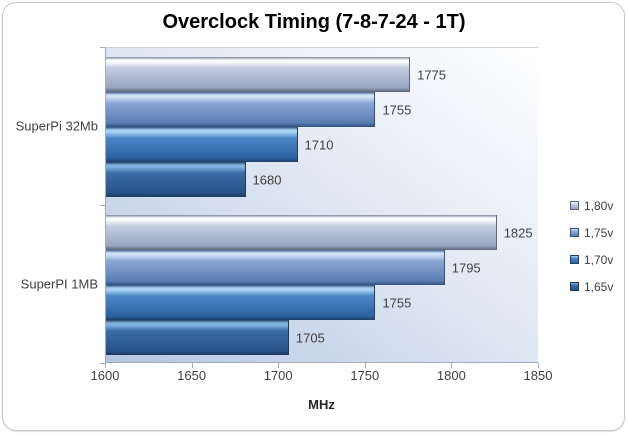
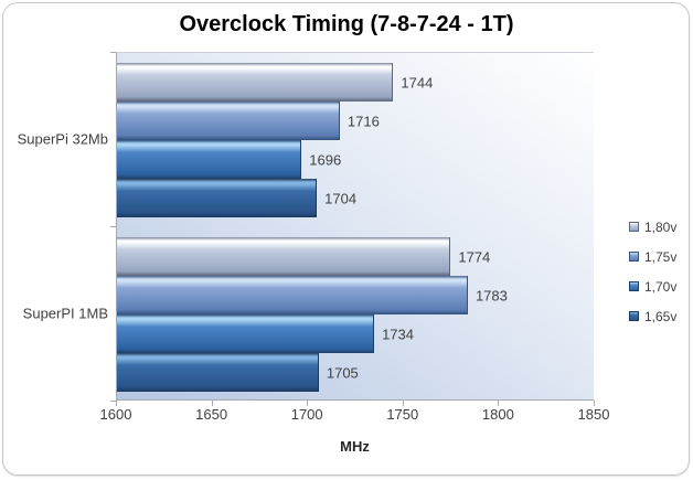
1,80v/SuperPi 32Mb: 1775 -> 1744
1,75v/SuperPi 32Mb: 1755 -> 1716
1,70v/SuperPi 32Mb: 1710 -> 1696
1,65v/SuperPi 32Mb: 1680 -> 1704
1,80v/SuperPI 1MB: 1825 -> 1774
1,75v/SuperPI 1MB: 1795 -> 1783
1,70v/SuperPI 1MB: 1755 -> 1734
